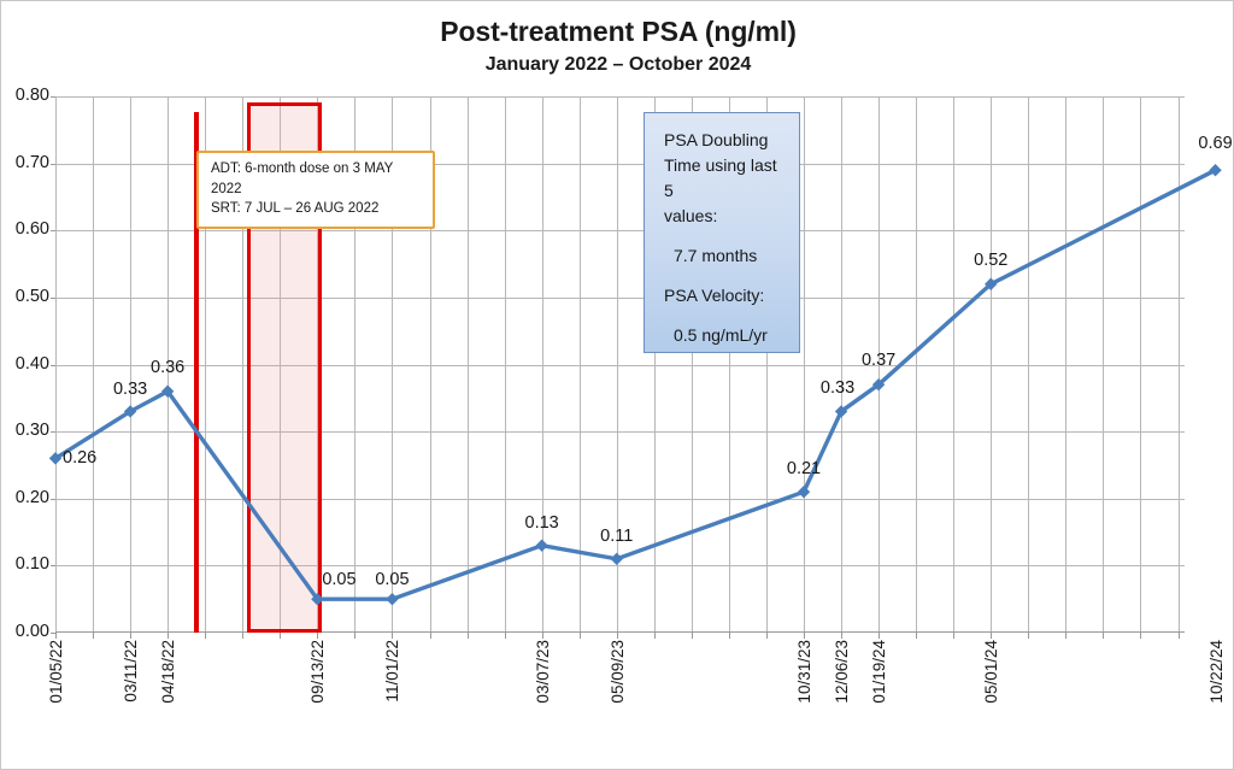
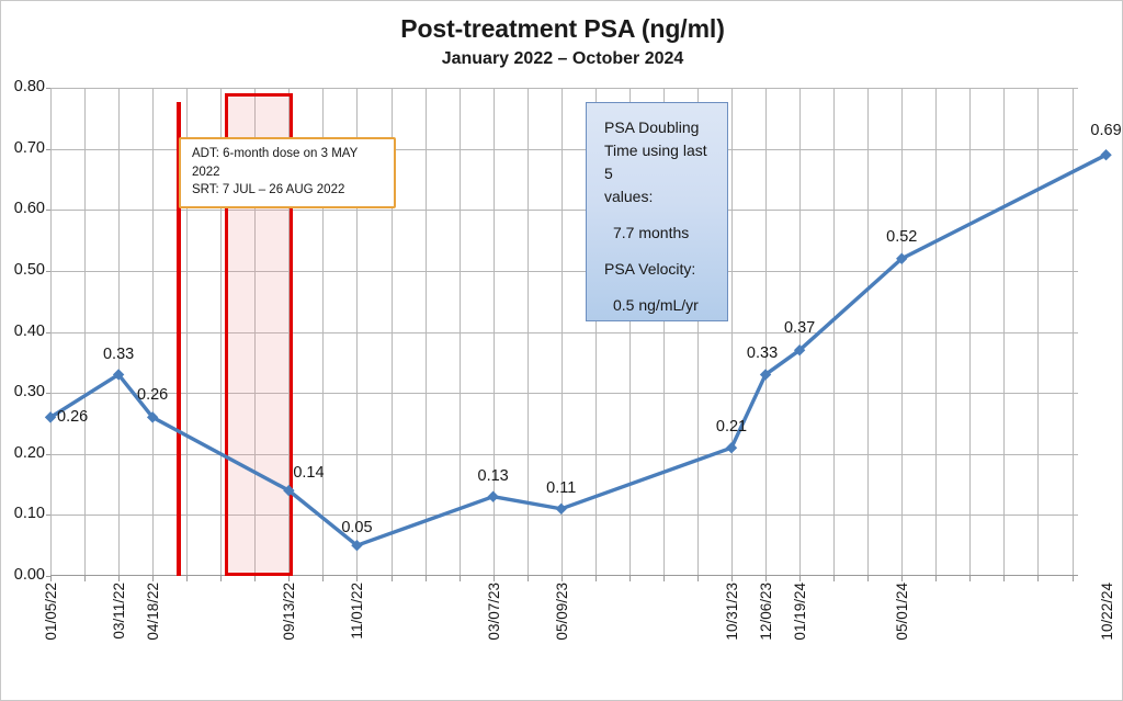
04/18/22: 0.36 -> 0.26
09/13/22: 0.05 -> 0.14
